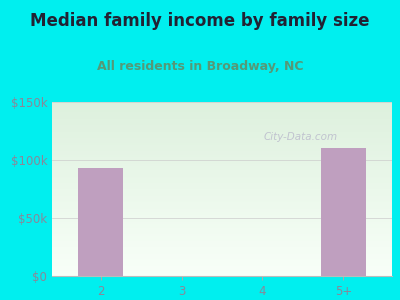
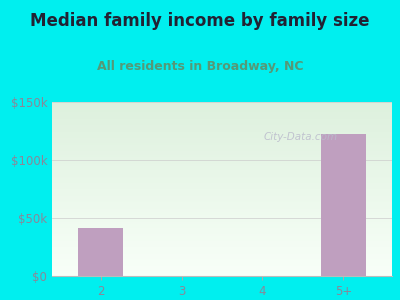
2: $93k -> $41k
5+: $110k -> $122k
